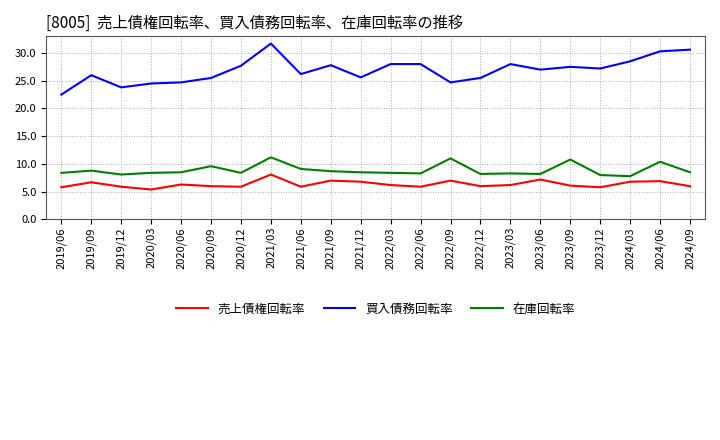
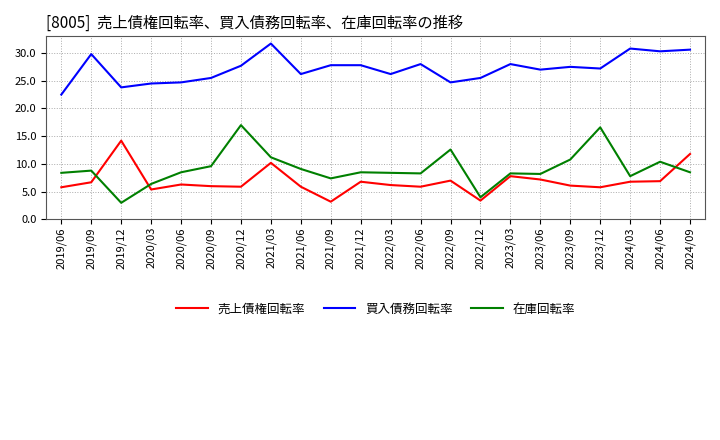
買入債務回転率/2019/09: 26.0 -> 29.8
売上債権回転率/2019/12: 5.9 -> 14.2
在庫回転率/2019/12: 8.1 -> 3.0
在庫回転率/2020/03: 8.4 -> 6.4
在庫回転率/2020/12: 8.4 -> 17.0
売上債権回転率/2021/03: 8.1 -> 10.2
売上債権回転率/2021/09: 7.0 -> 3.2
在庫回転率/2021/09: 8.7 -> 7.4
買入債務回転率/2021/12: 25.6 -> 27.8
買入債務回転率/2022/03: 28.0 -> 26.2
在庫回転率/2022/09: 11.0 -> 12.6
売上債権回転率/2022/12: 6.0 -> 3.4
在庫回転率/2022/12: 8.2 -> 4.0
売上債権回転率/2023/03: 6.2 -> 7.8
在庫回転率/2023/12: 8.0 -> 16.6
買入債務回転率/2024/03: 28.5 -> 30.8
売上債権回転率/2024/09: 6.0 -> 11.8
